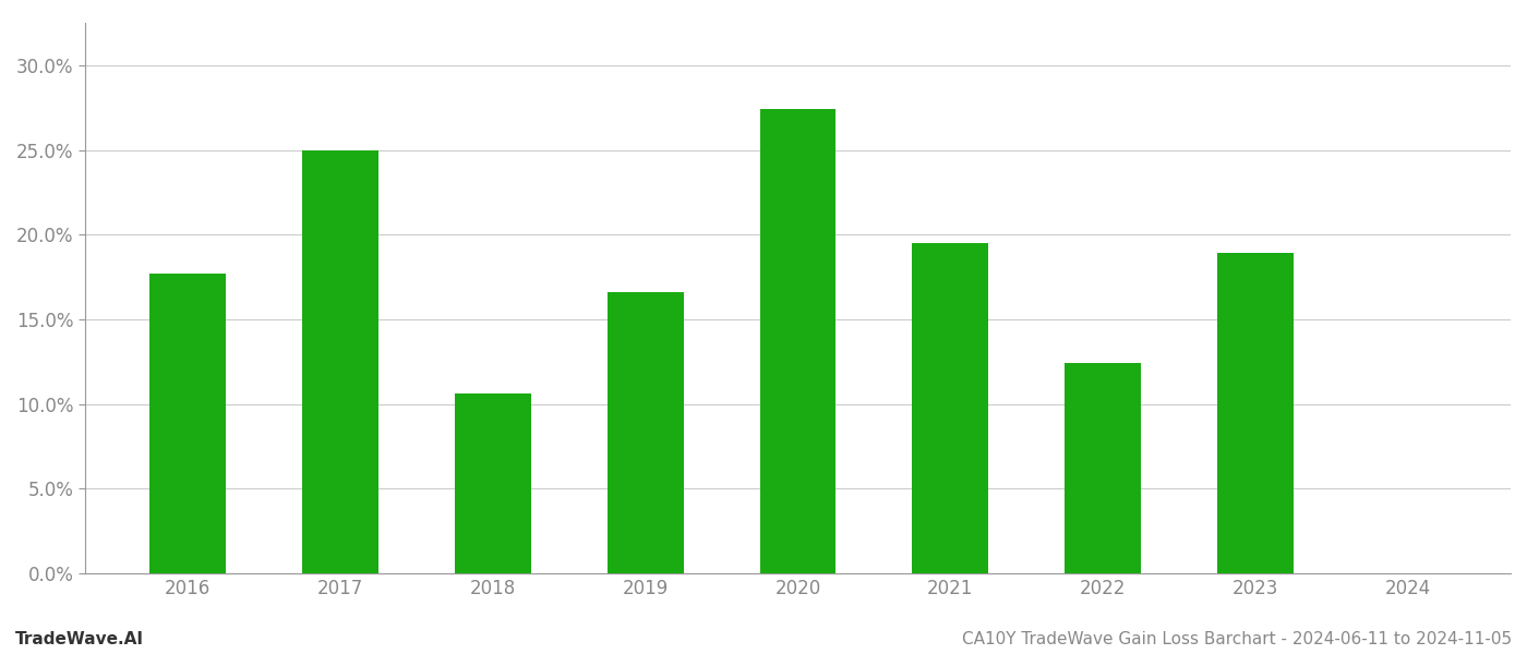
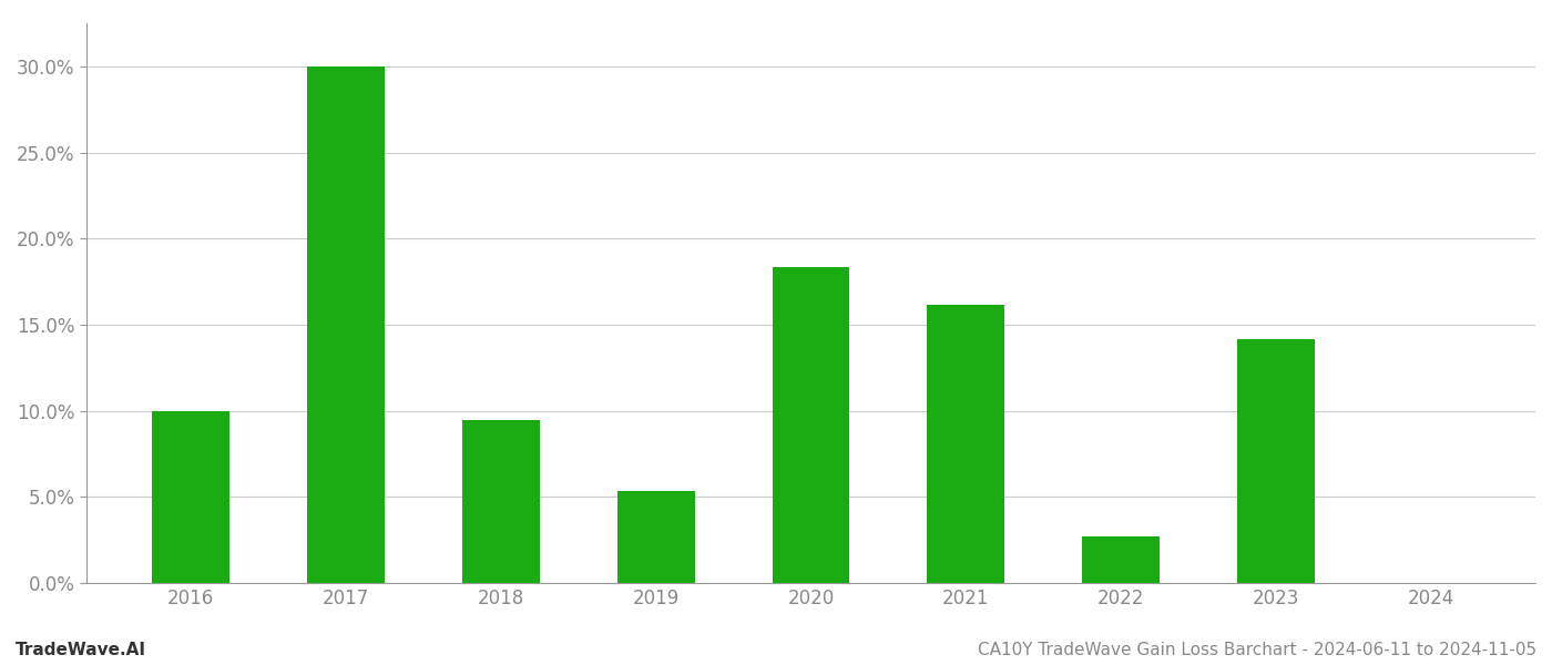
2016: 17.7% -> 10.0%
2017: 25.0% -> 30.0%
2018: 10.6% -> 9.5%
2019: 16.6% -> 5.3%
2020: 27.4% -> 18.3%
2021: 19.5% -> 16.2%
2022: 12.4% -> 2.7%
2023: 18.9% -> 14.1%
